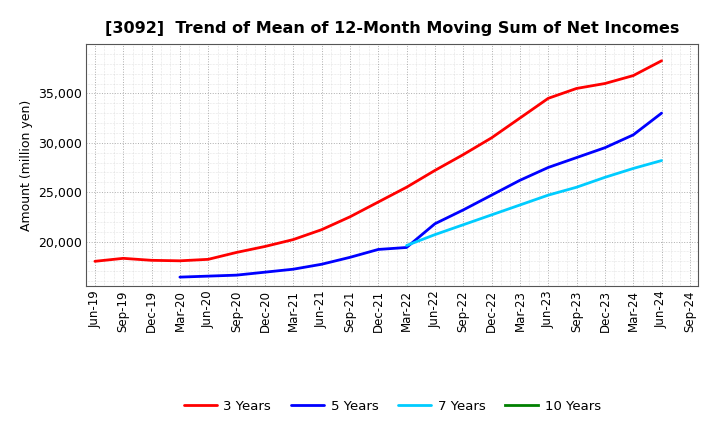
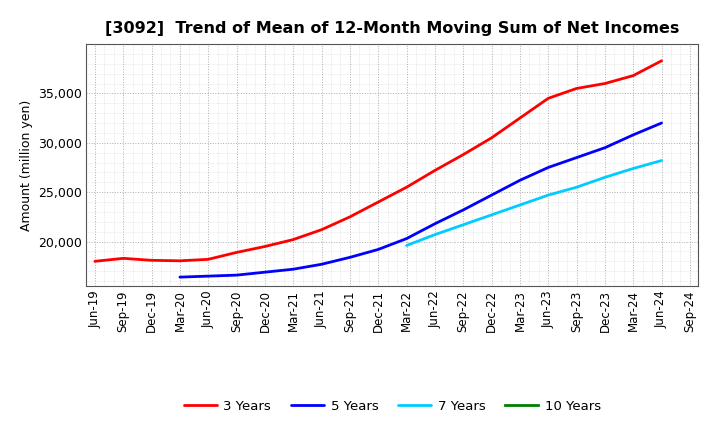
5 Years/Mar-22: 19,400 -> 20,300
5 Years/Jun-24: 33,000 -> 32,000
